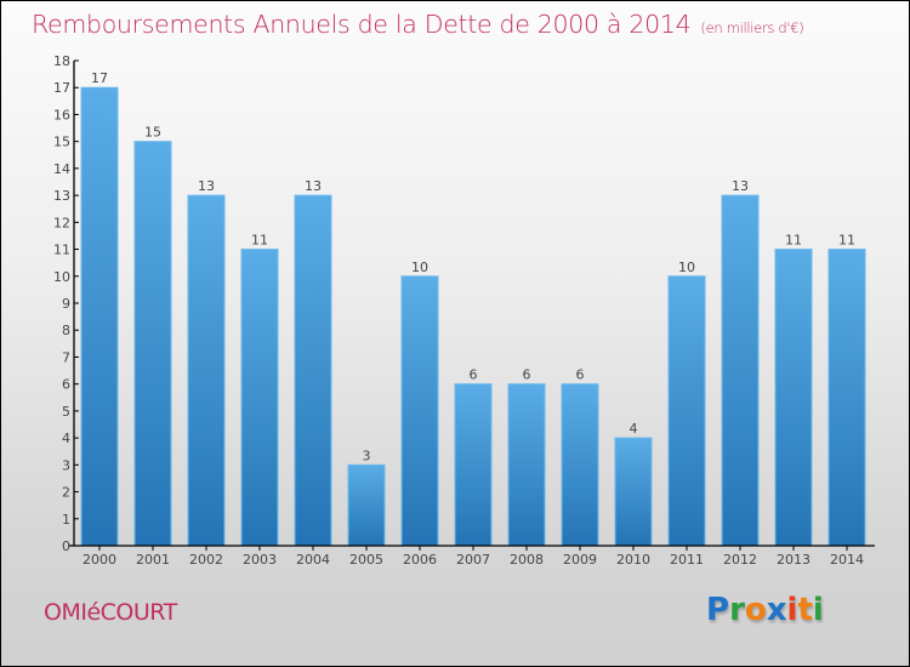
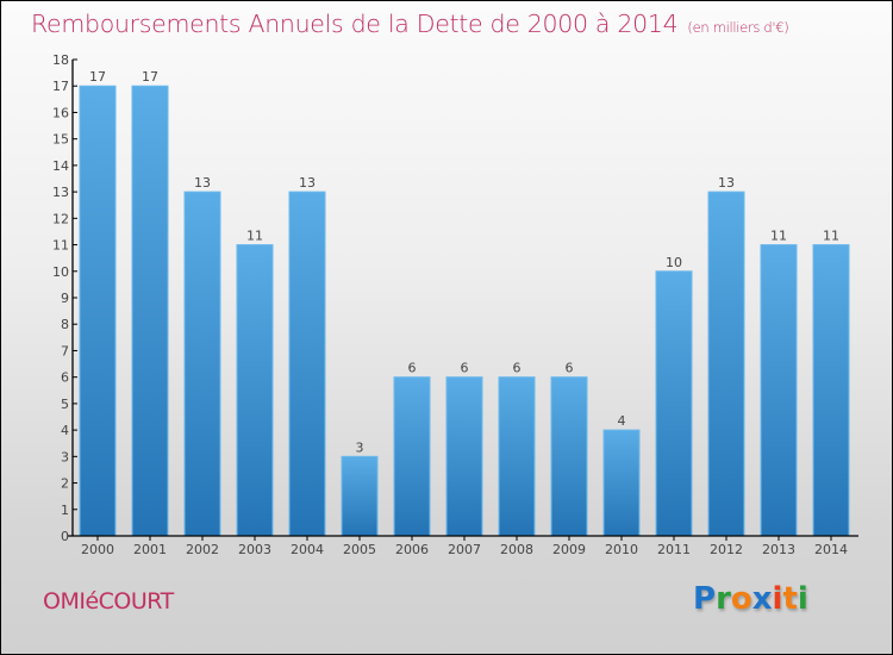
2001: 15 -> 17
2006: 10 -> 6
